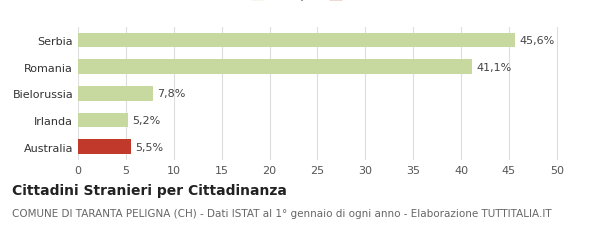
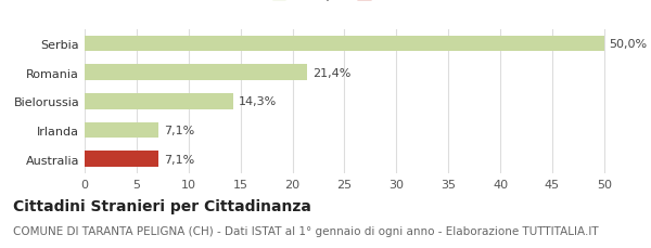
Serbia: 45,6% -> 50,0%
Romania: 41,1% -> 21,4%
Bielorussia: 7,8% -> 14,3%
Irlanda: 5,2% -> 7,1%
Australia: 5,5% -> 7,1%
